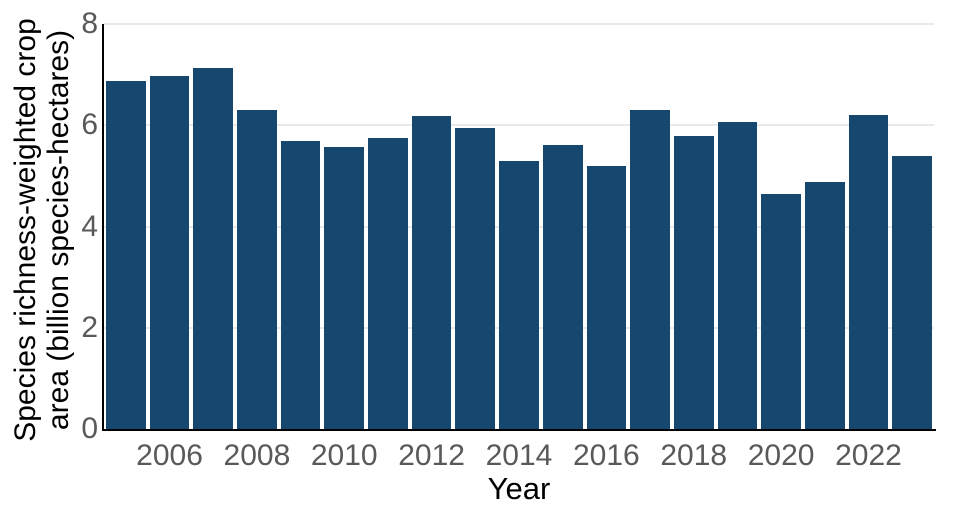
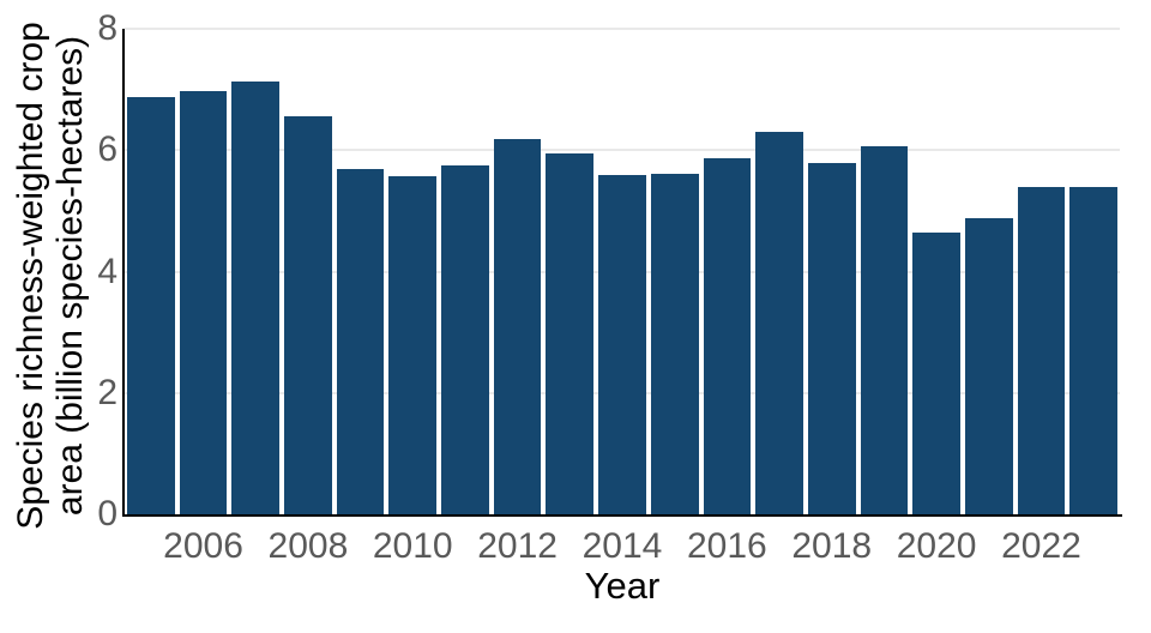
2008: 6.3 -> 6.6
2014: 5.3 -> 5.6
2016: 5.2 -> 5.9
2022: 6.2 -> 5.4
